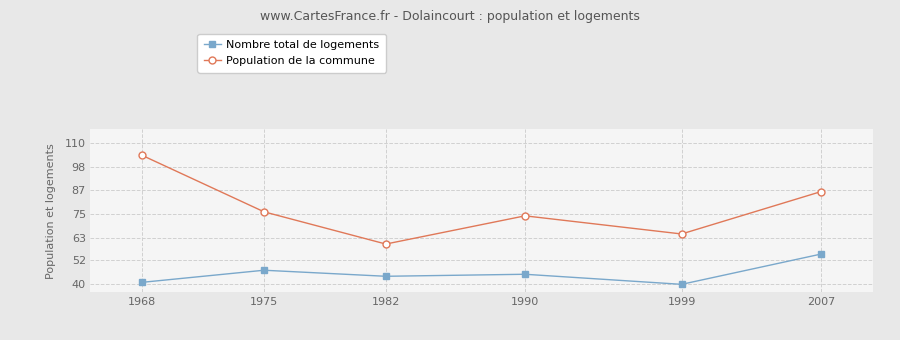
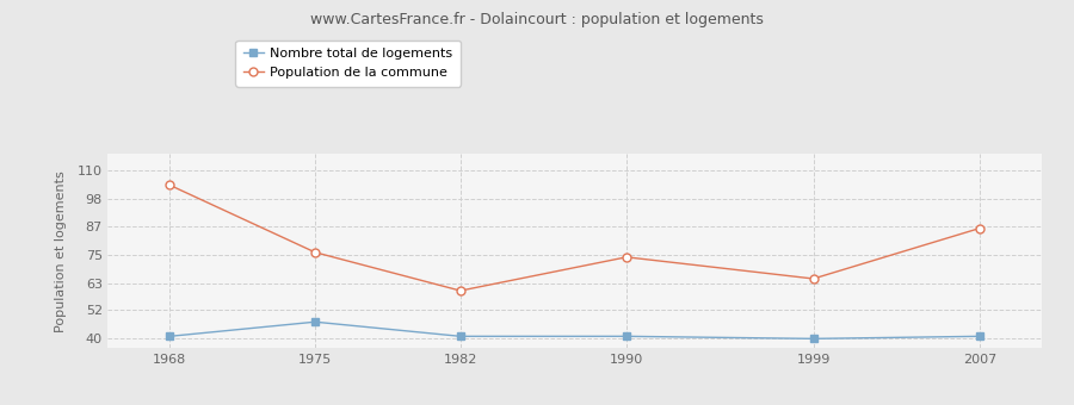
Nombre total de logements/1982: 44 -> 41
Nombre total de logements/1990: 45 -> 41
Nombre total de logements/2007: 55 -> 41
